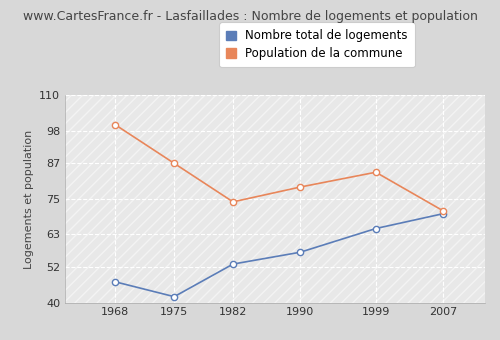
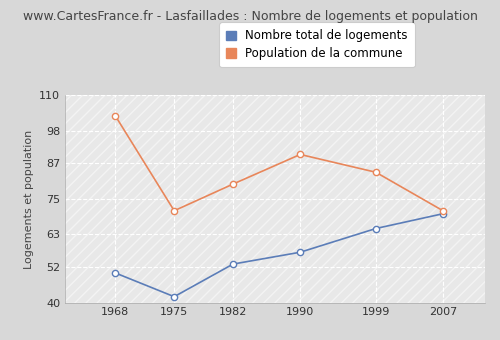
Nombre total de logements/1968: 47 -> 50
Population de la commune/1968: 100 -> 103
Population de la commune/1975: 87 -> 71
Population de la commune/1982: 74 -> 80
Population de la commune/1990: 79 -> 90
